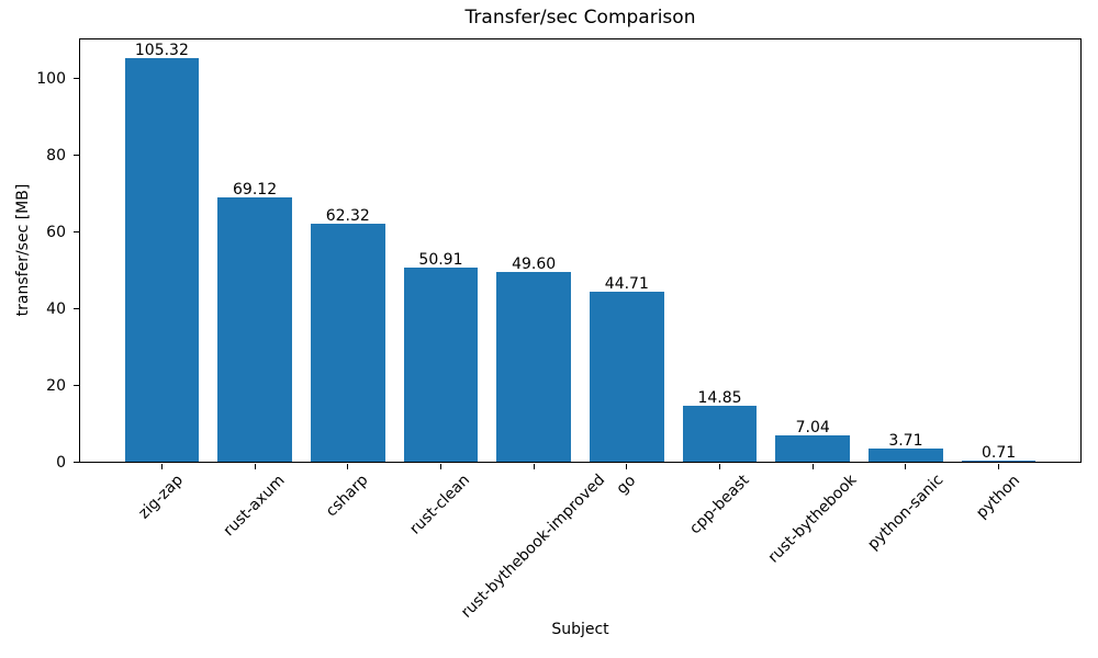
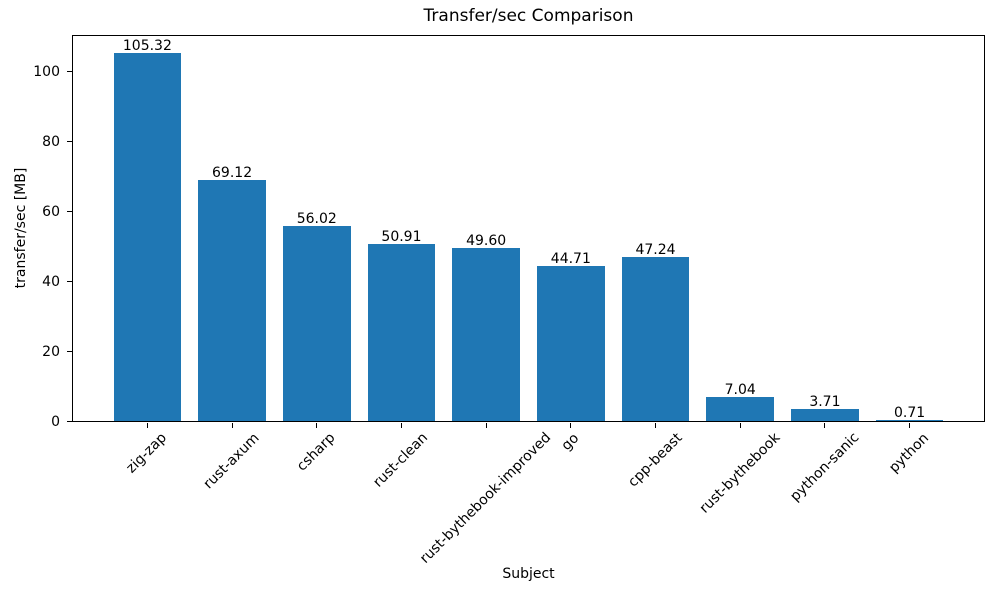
csharp: 62.32 -> 56.02
cpp-beast: 14.85 -> 47.24
